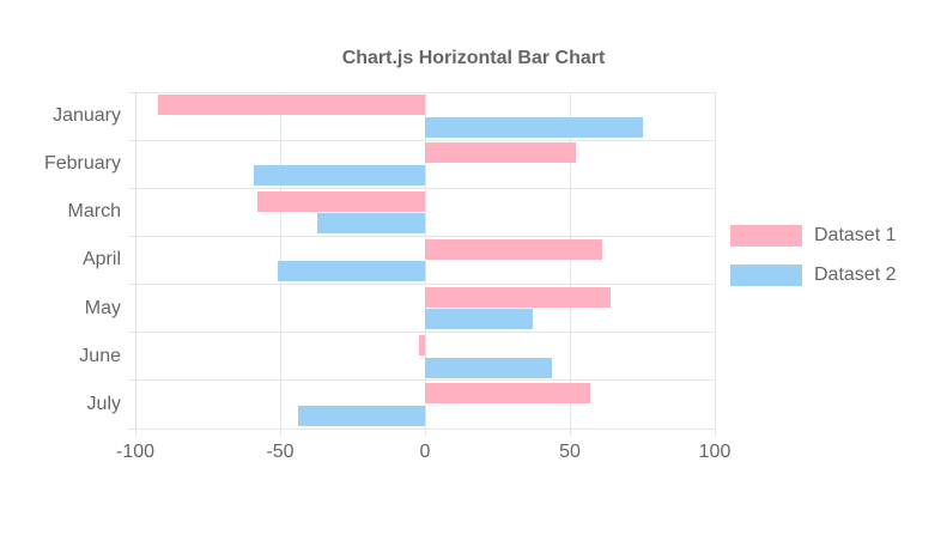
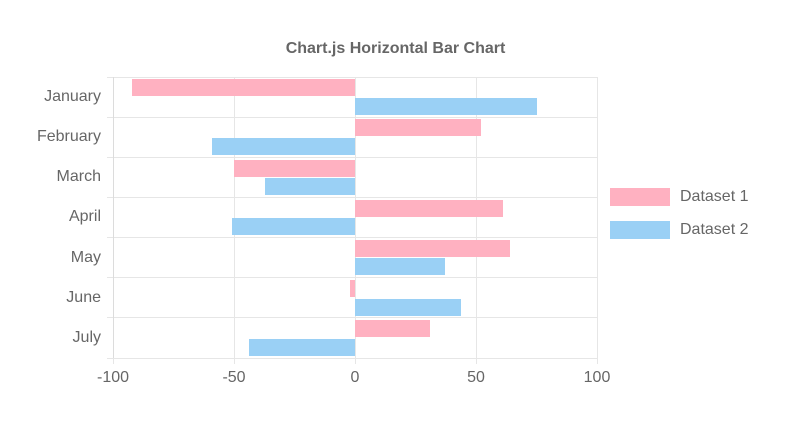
Dataset 1/March: -58 -> -50
Dataset 1/July: 57 -> 31
